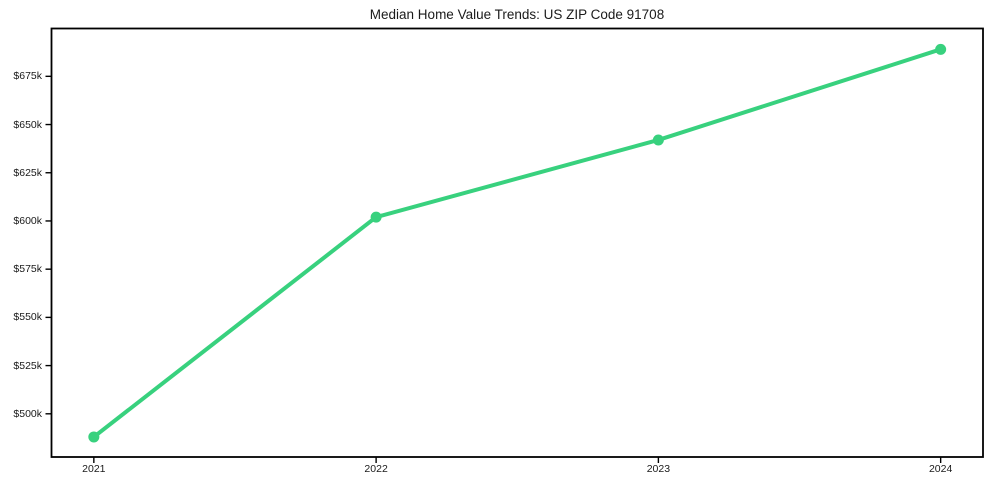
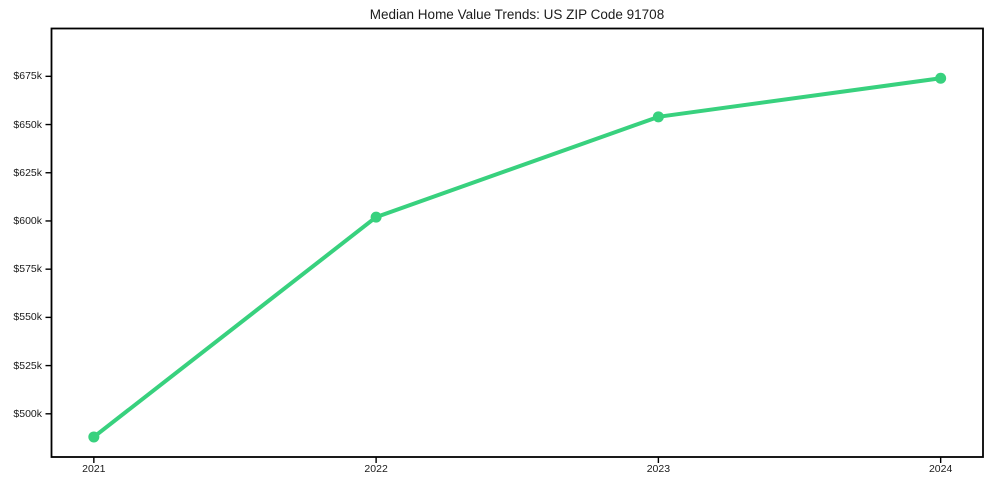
2023: $642k -> $654k
2024: $689k -> $674k
